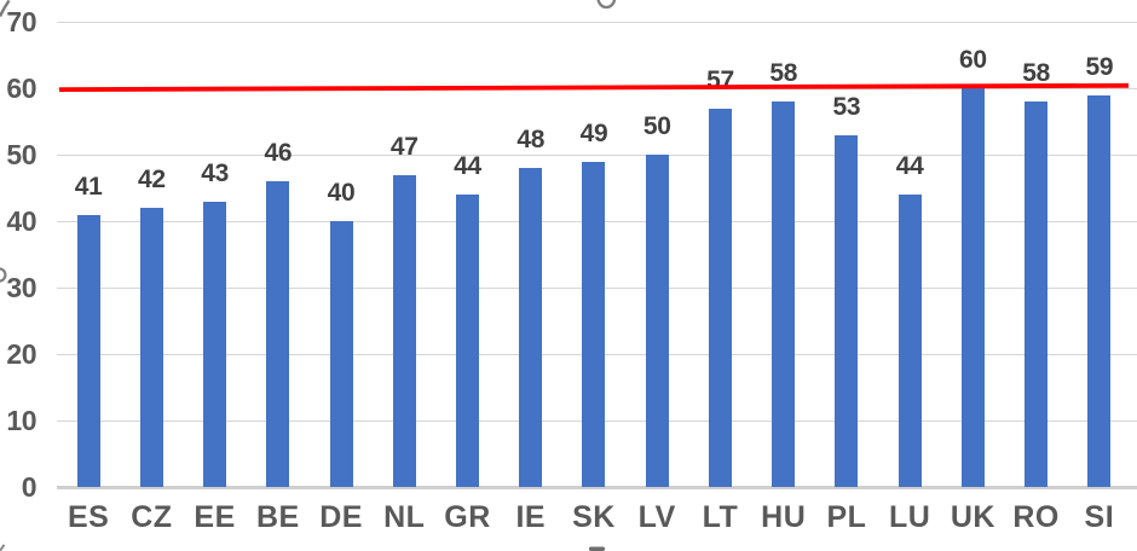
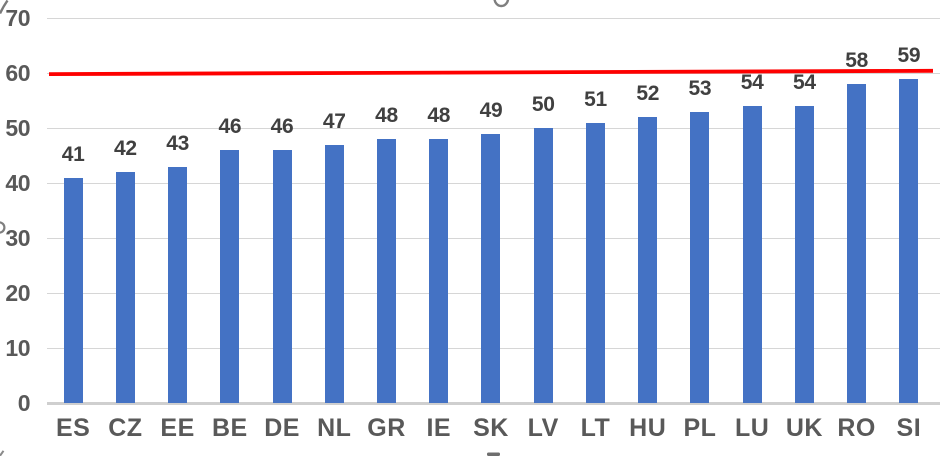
DE: 40 -> 46
GR: 44 -> 48
LT: 57 -> 51
HU: 58 -> 52
LU: 44 -> 54
UK: 60 -> 54
